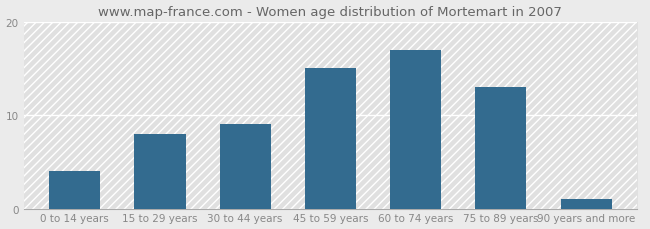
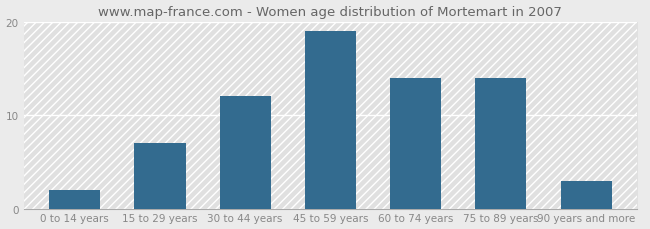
0 to 14 years: 4 -> 2
15 to 29 years: 8 -> 7
30 to 44 years: 9 -> 12
45 to 59 years: 15 -> 19
60 to 74 years: 17 -> 14
75 to 89 years: 13 -> 14
90 years and more: 1 -> 3
